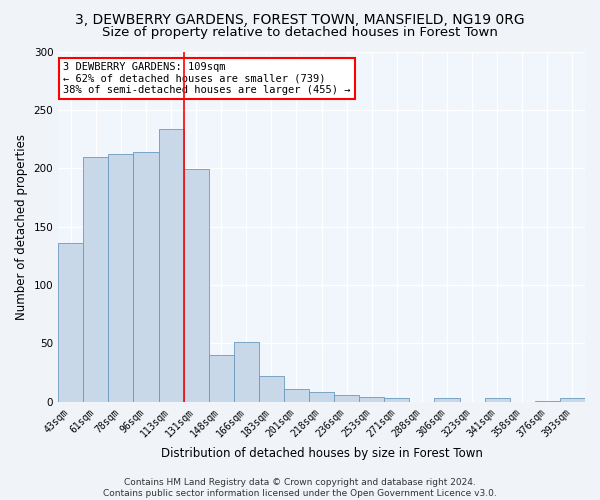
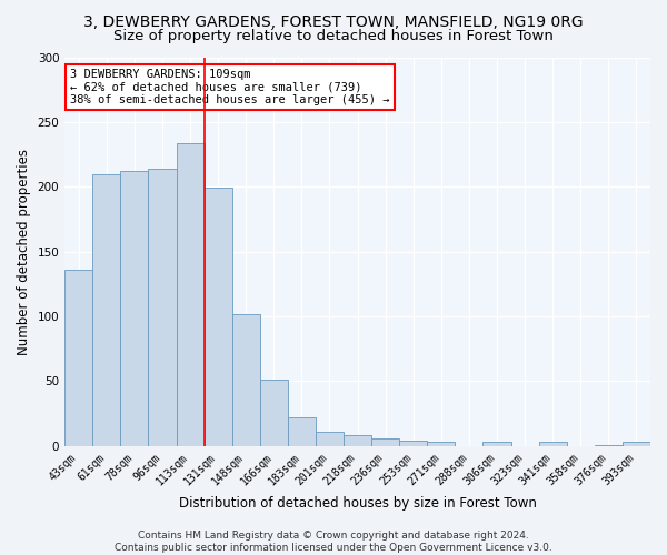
148sqm: 40 -> 102
